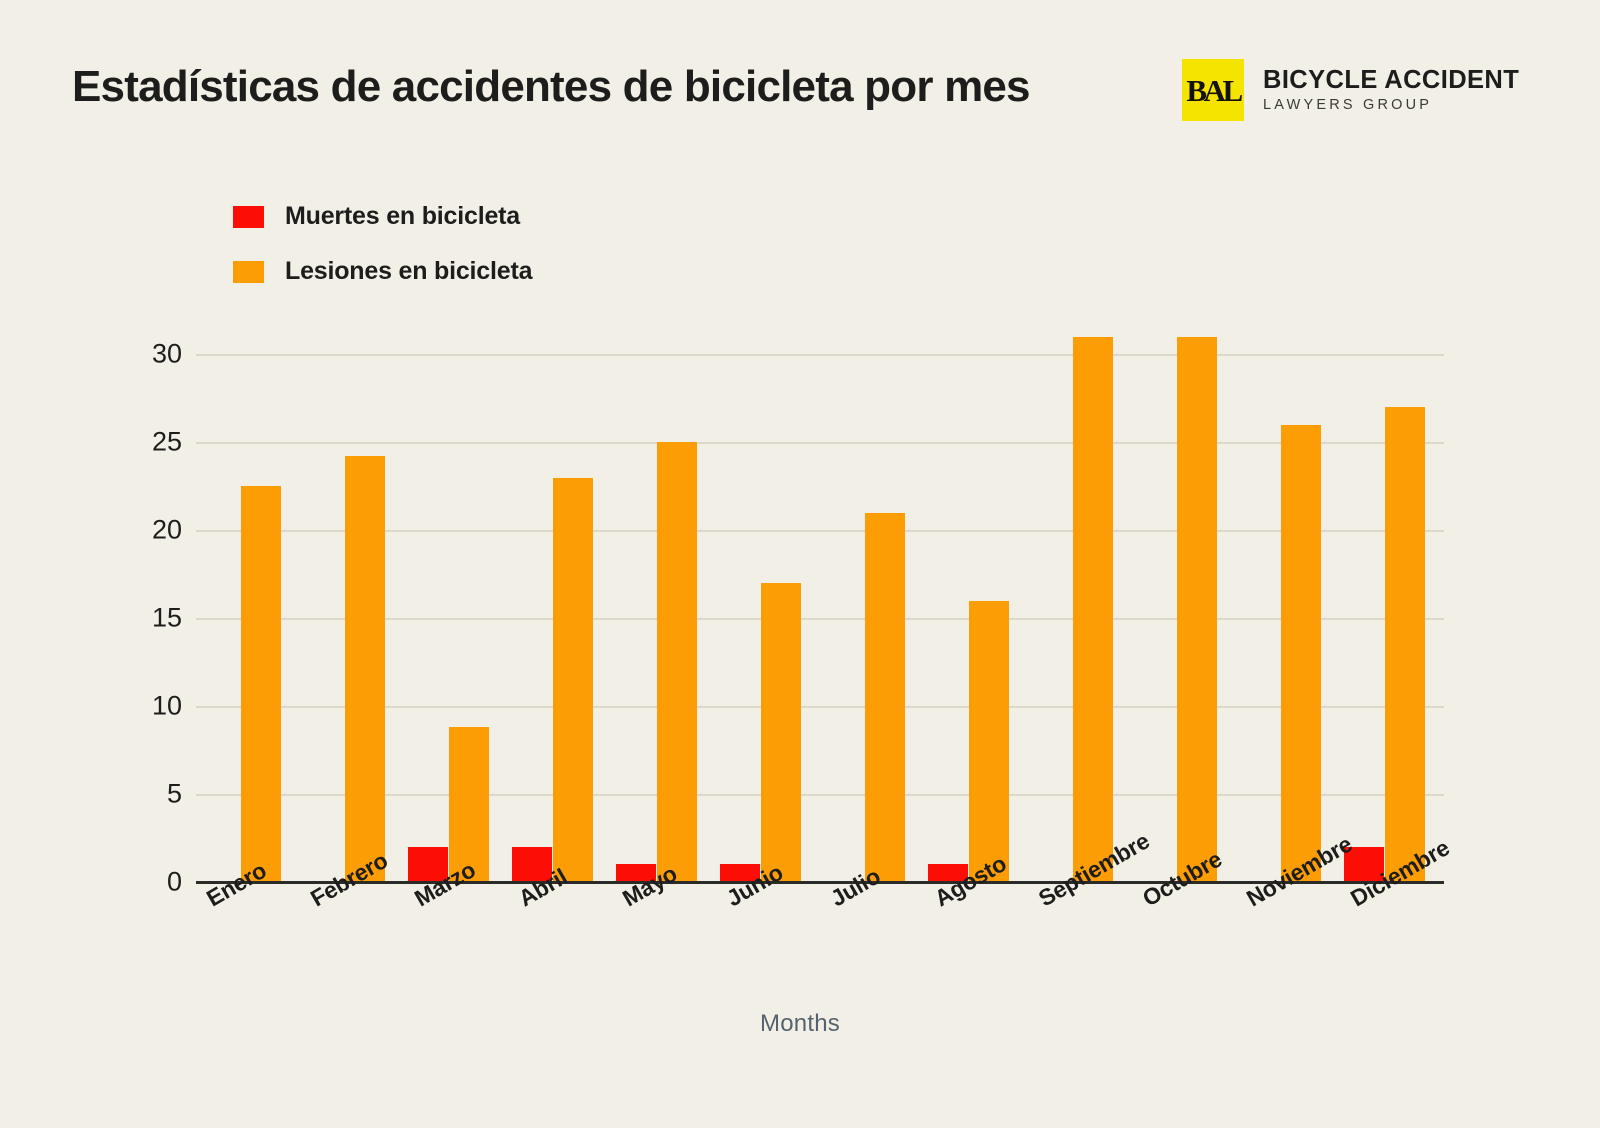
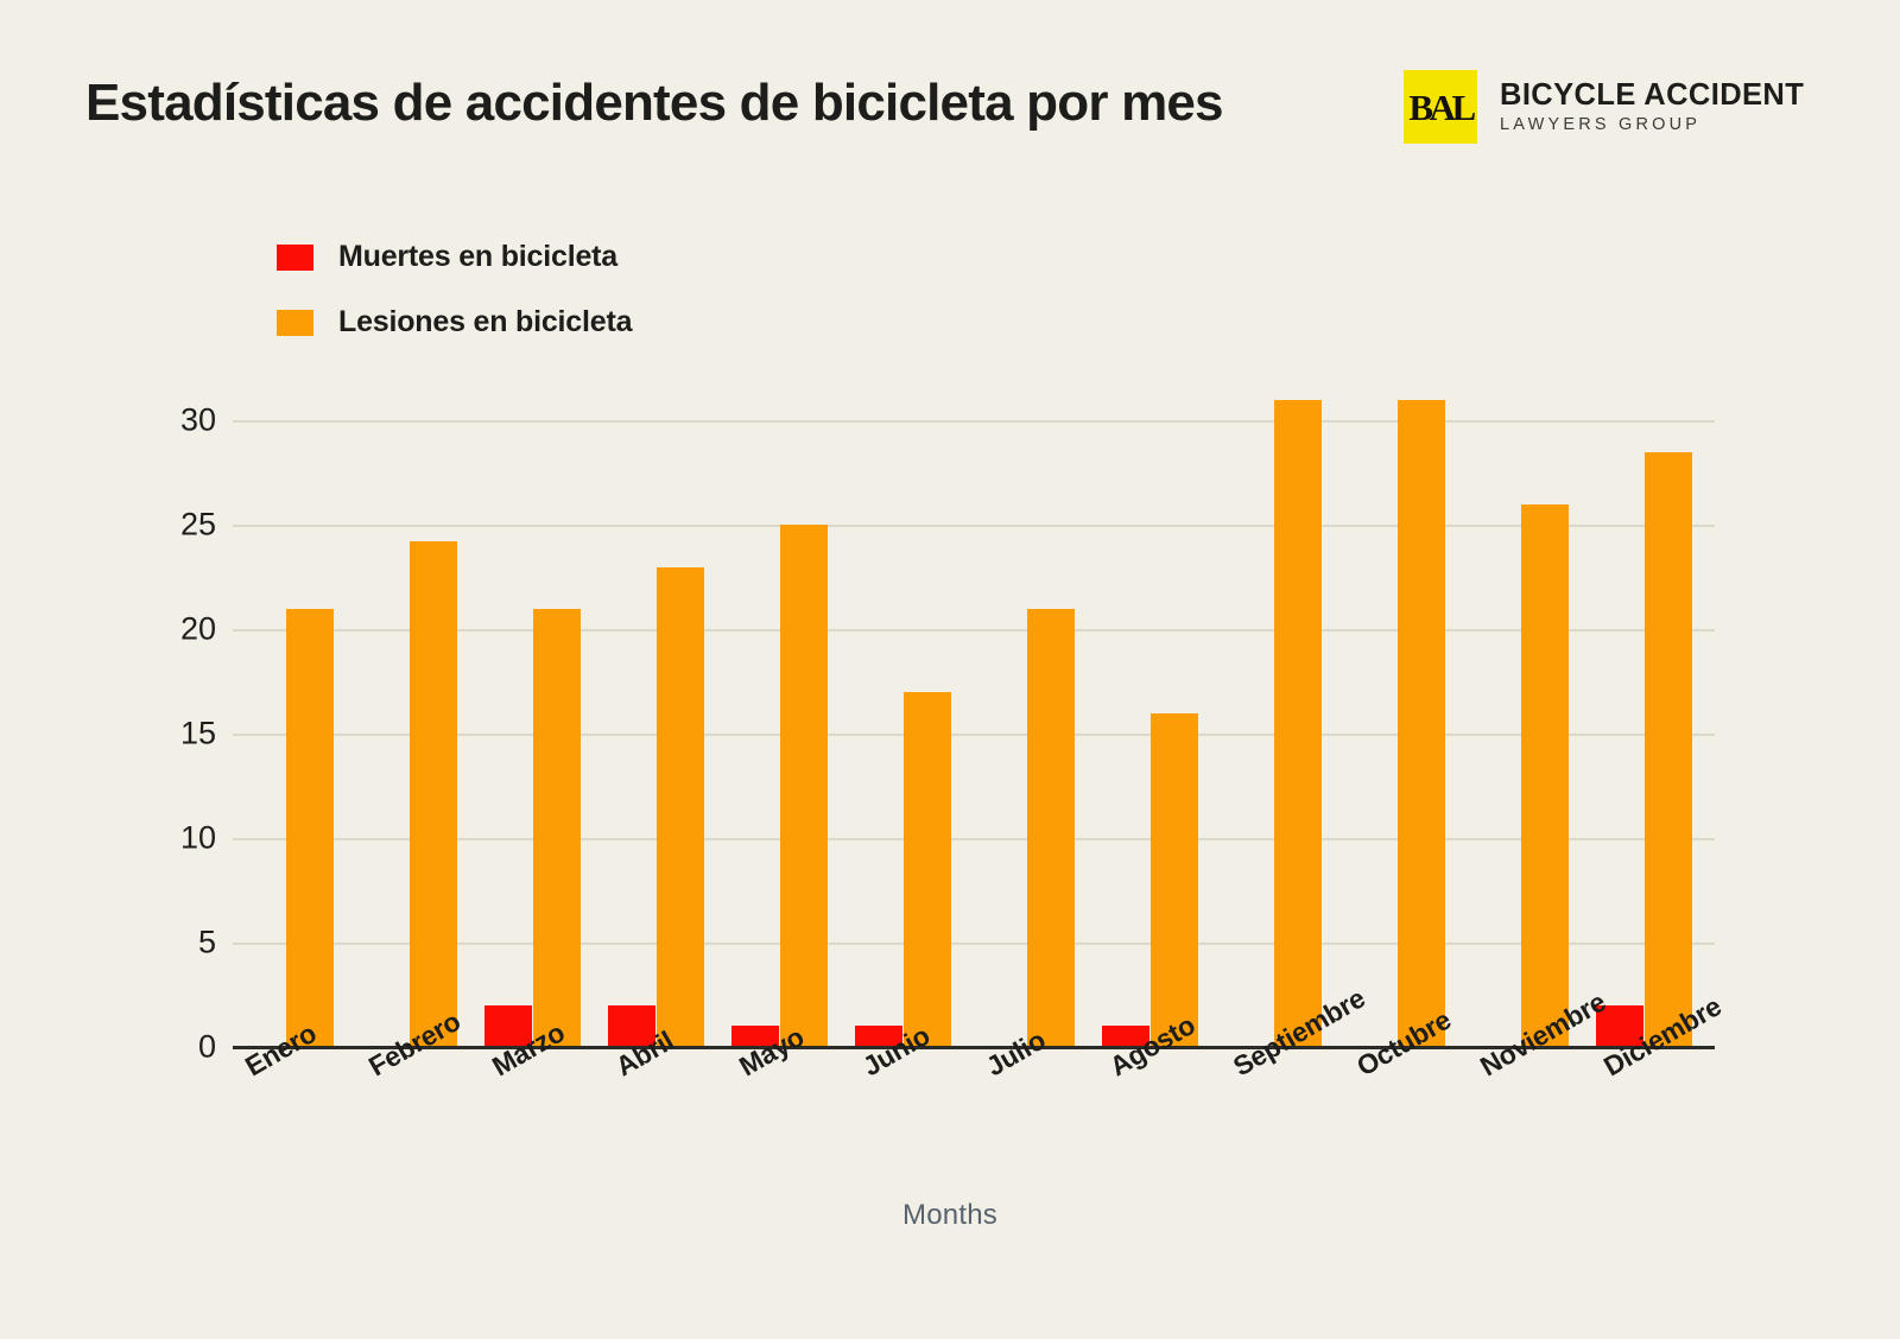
Lesiones en bicicleta/Enero: 22.5 -> 21.0
Lesiones en bicicleta/Marzo: 8.8 -> 21.0
Lesiones en bicicleta/Diciembre: 27.0 -> 28.5
